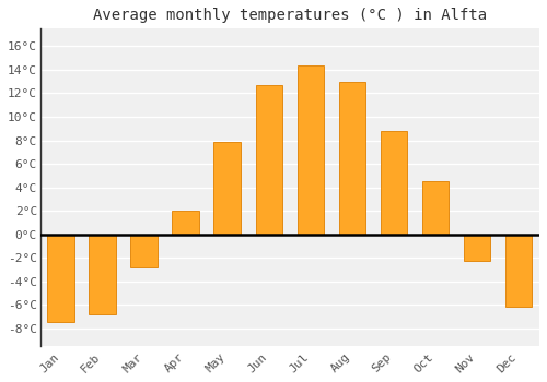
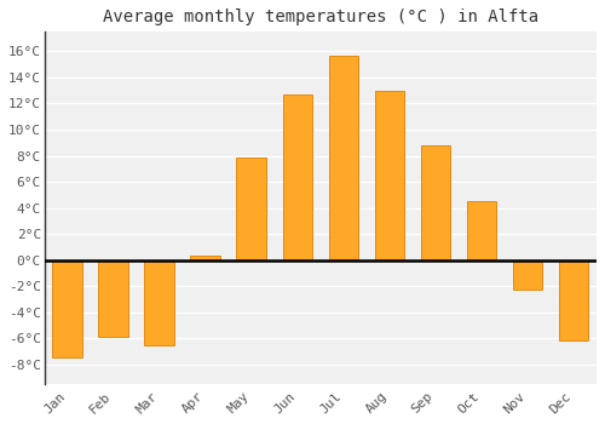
Feb: -6.8°C -> -5.9°C
Mar: -2.8°C -> -6.5°C
Apr: 2.0°C -> 0.3°C
Jul: 14.4°C -> 15.7°C
